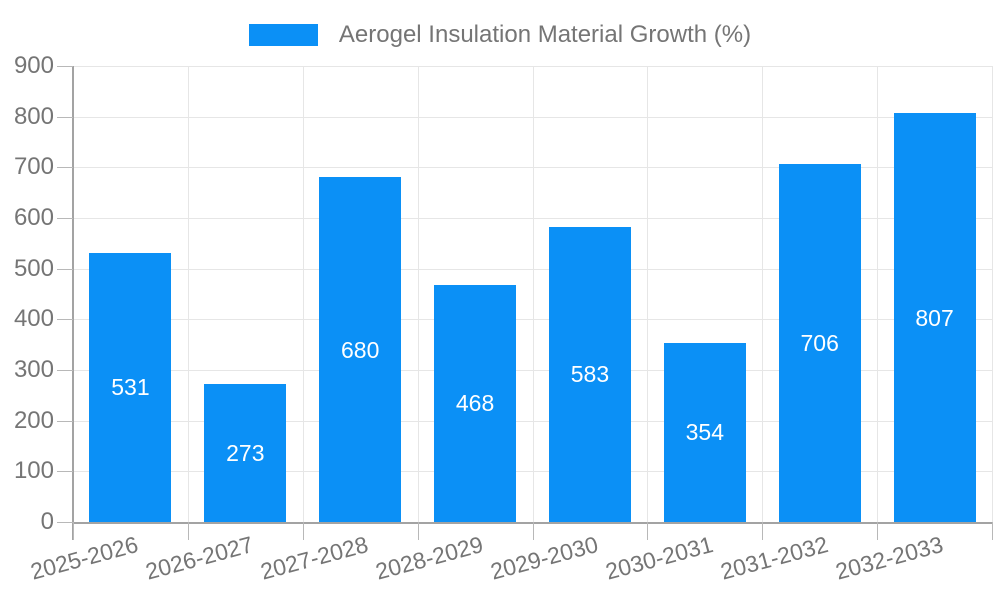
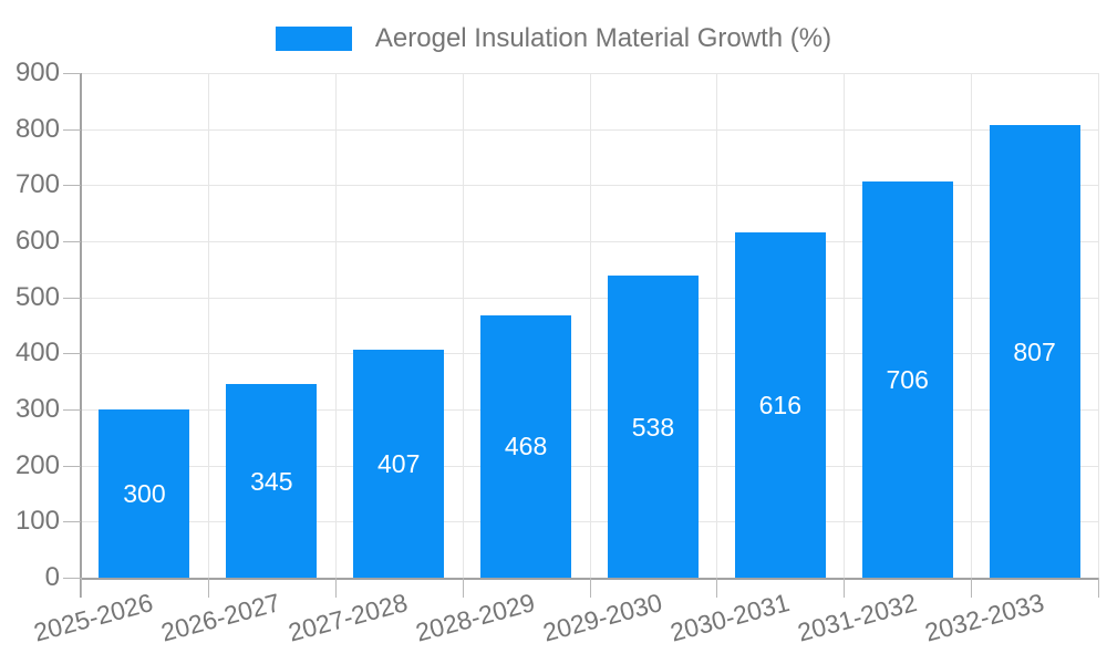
2025-2026: 531 -> 300
2026-2027: 273 -> 345
2027-2028: 680 -> 407
2029-2030: 583 -> 538
2030-2031: 354 -> 616
